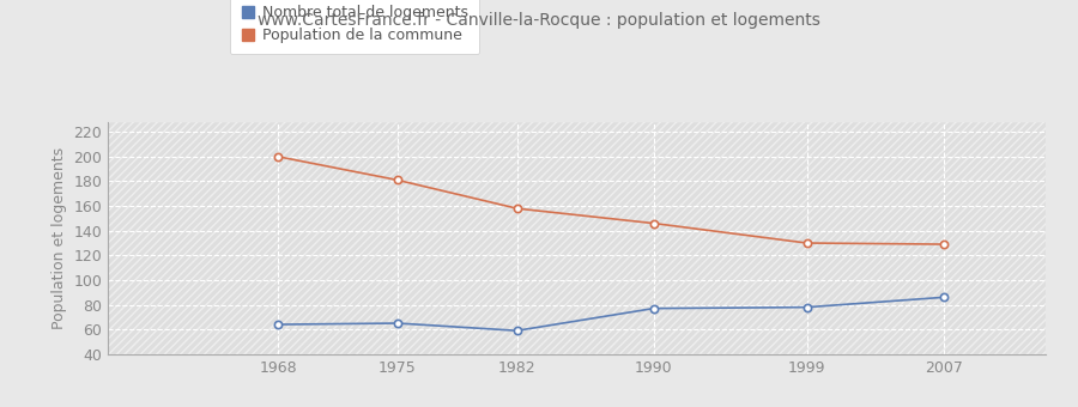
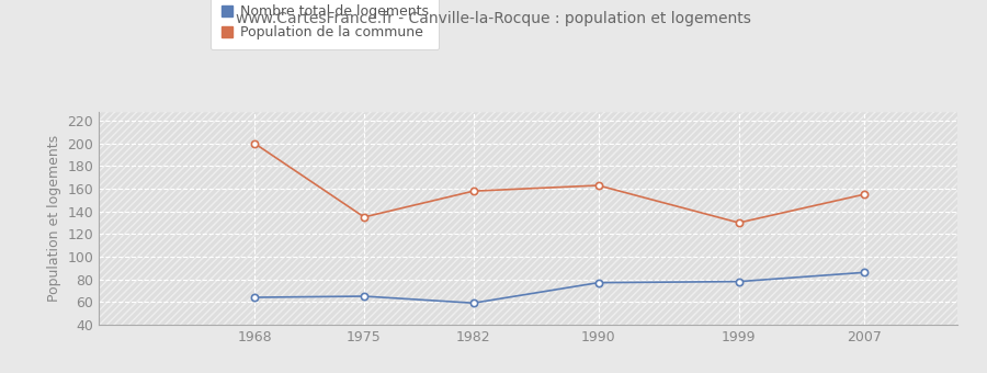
Population de la commune/1975: 181 -> 135
Population de la commune/1990: 146 -> 163
Population de la commune/2007: 129 -> 155
